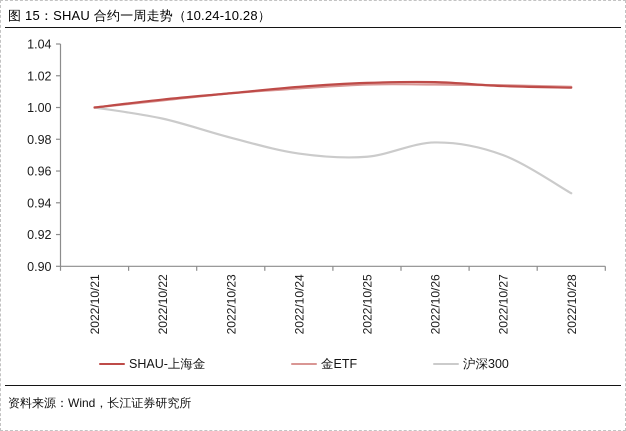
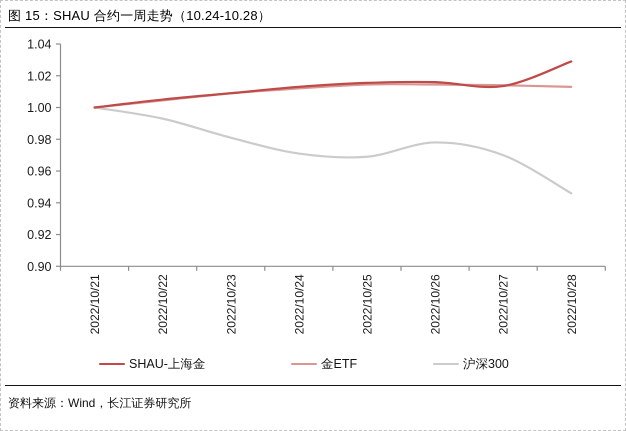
SHAU-上海金/2022/10/28: 1.012 -> 1.029
